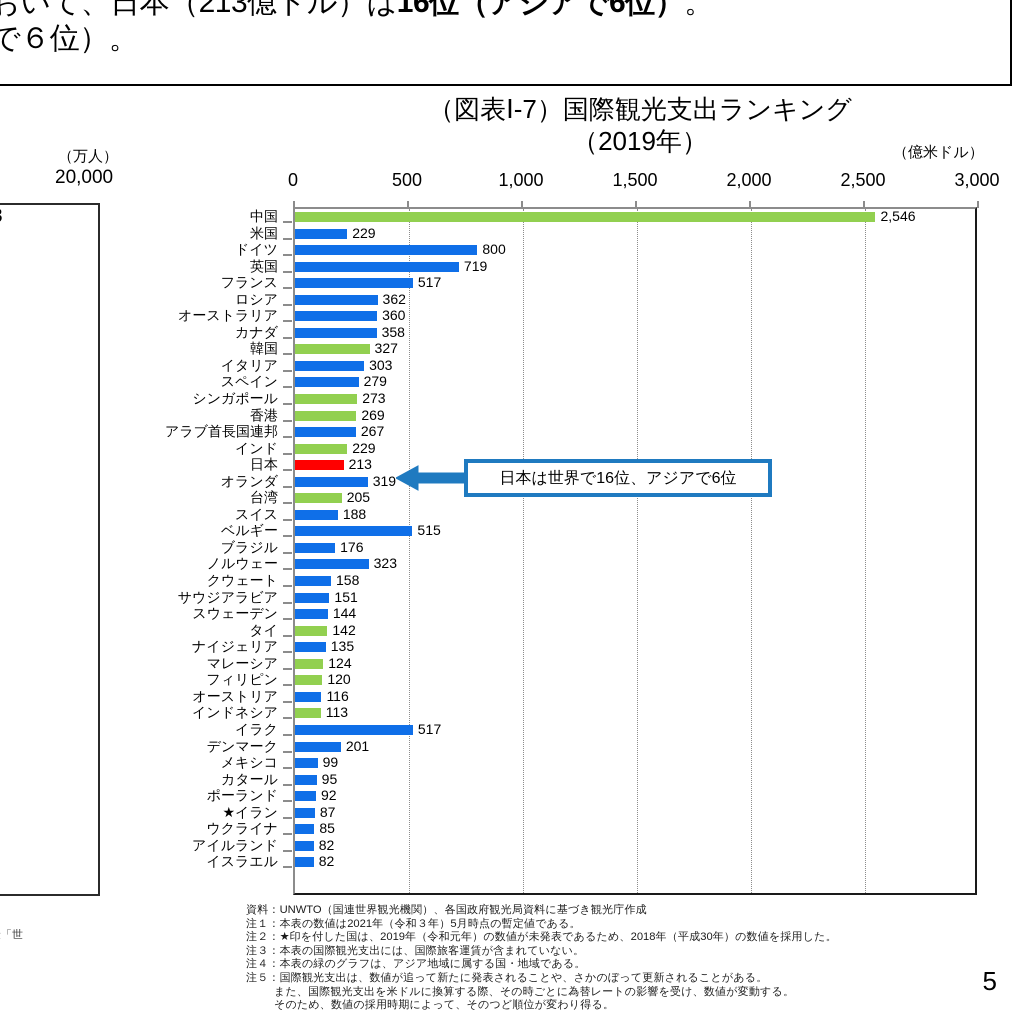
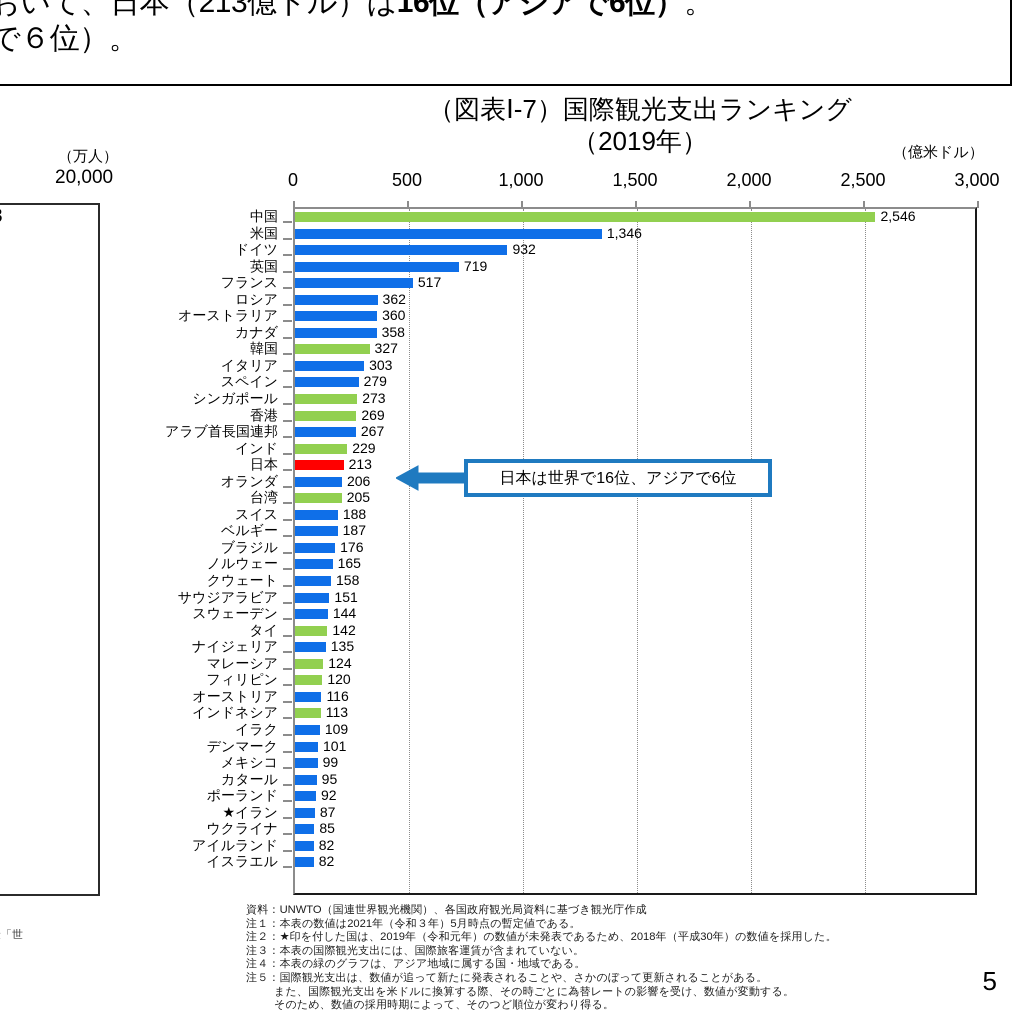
米国: 229 -> 1,346
ドイツ: 800 -> 932
オランダ: 319 -> 206
ベルギー: 515 -> 187
ノルウェー: 323 -> 165
イラク: 517 -> 109
デンマーク: 201 -> 101
